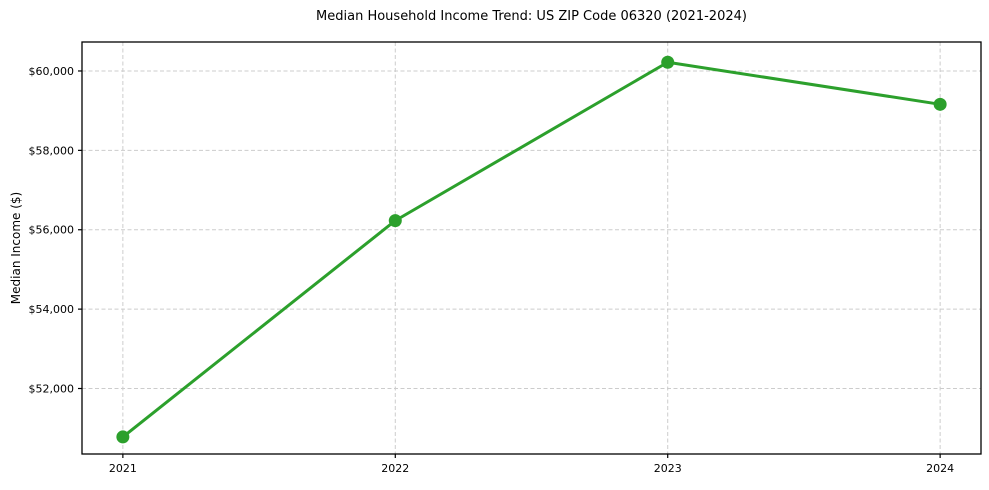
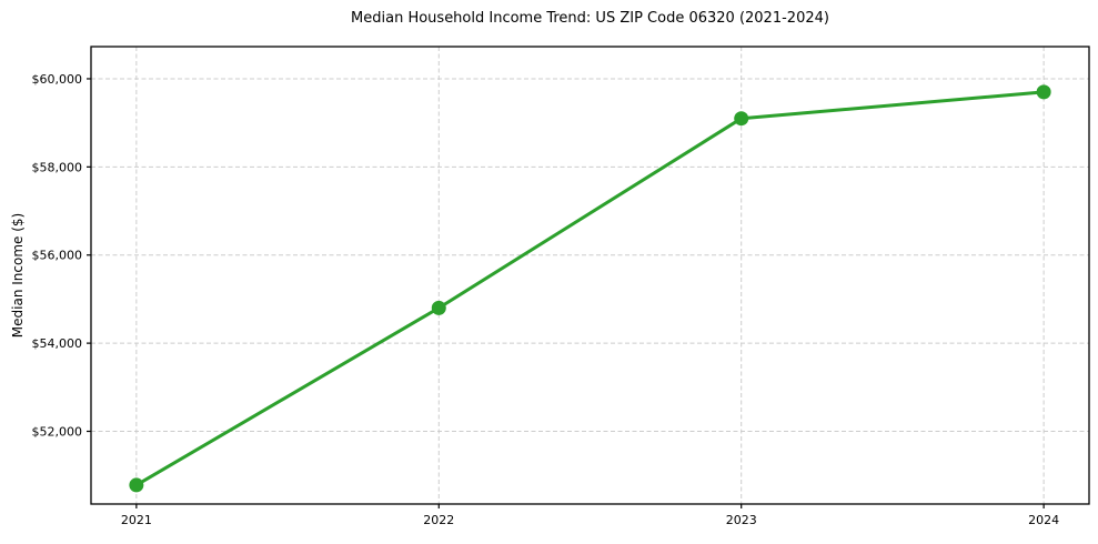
2022: $56200 -> $54800
2023: $60200 -> $59100
2024: $59200 -> $59700
